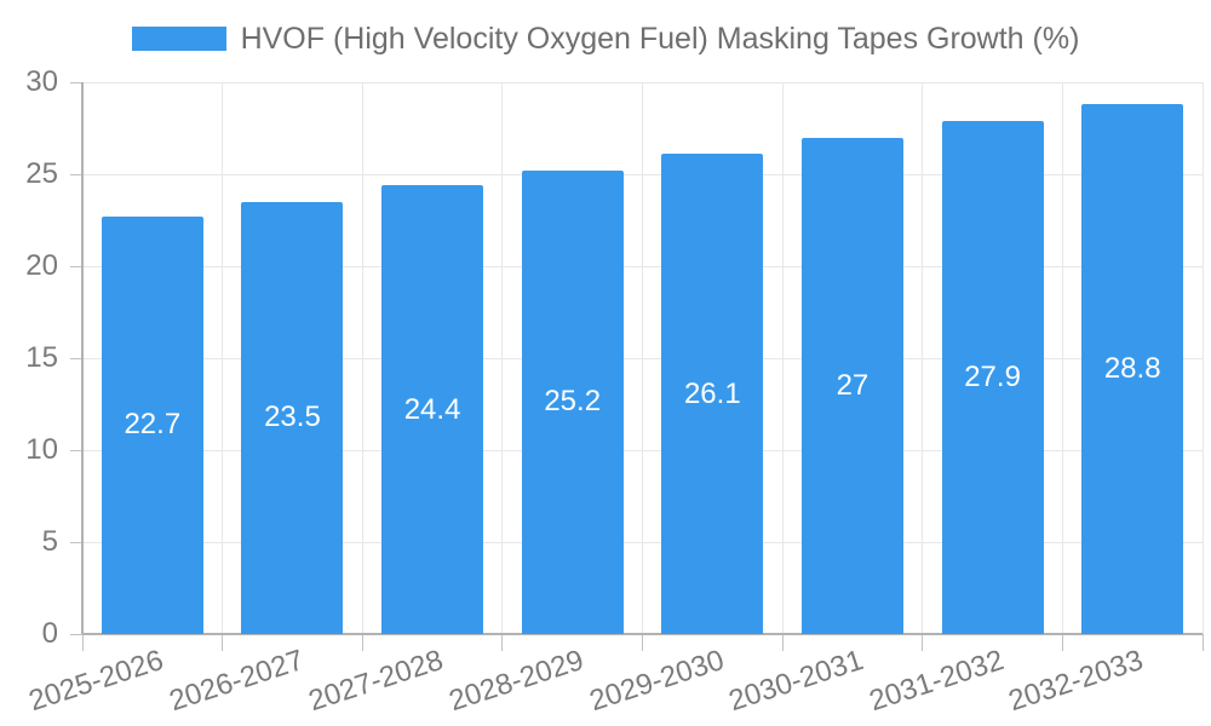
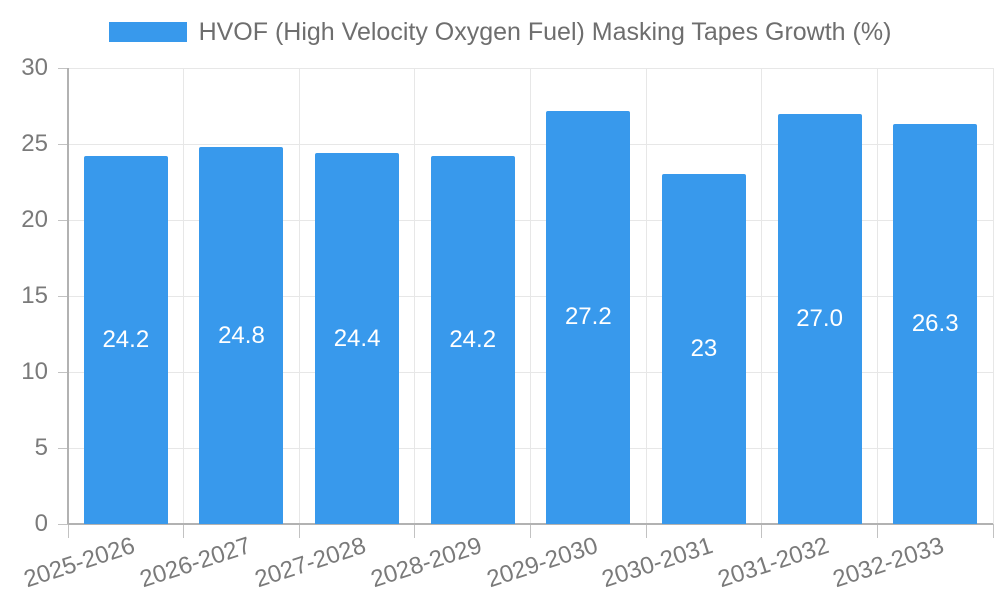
2025-2026: 22.7 -> 24.2
2026-2027: 23.5 -> 24.8
2028-2029: 25.2 -> 24.2
2029-2030: 26.1 -> 27.2
2030-2031: 27 -> 23
2031-2032: 27.9 -> 27.0
2032-2033: 28.8 -> 26.3
